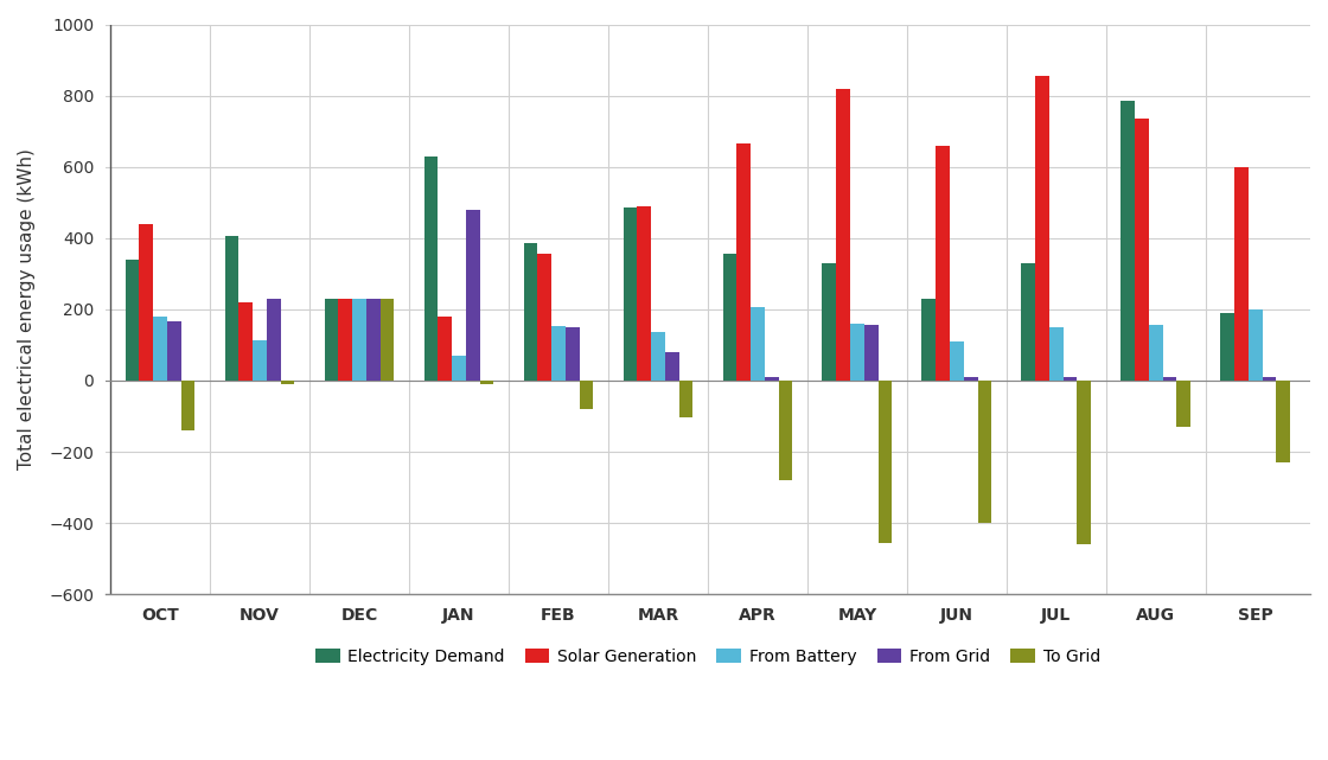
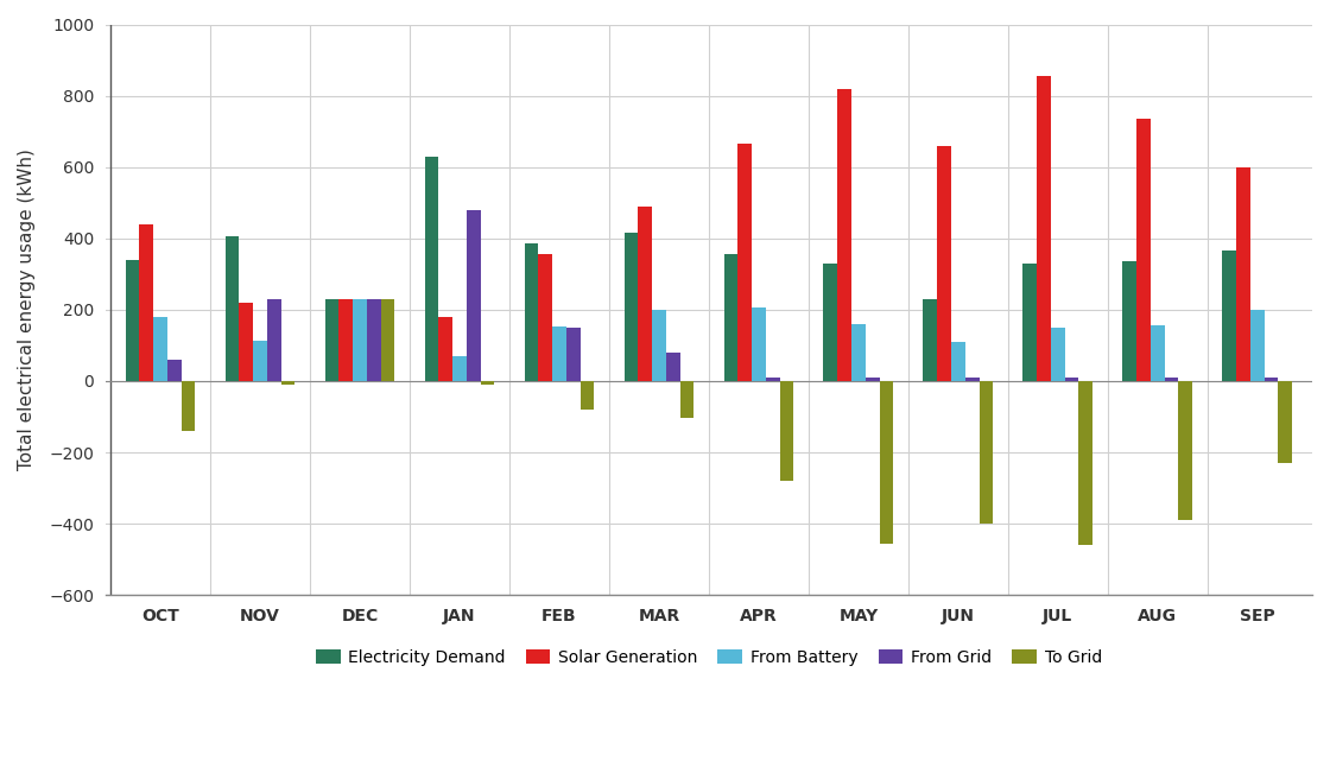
From Grid/OCT: 165 -> 60
Electricity Demand/MAR: 485 -> 415
From Battery/MAR: 135 -> 198
From Grid/MAY: 155 -> 10
Electricity Demand/AUG: 785 -> 335
To Grid/AUG: -130 -> -390
Electricity Demand/SEP: 190 -> 365
